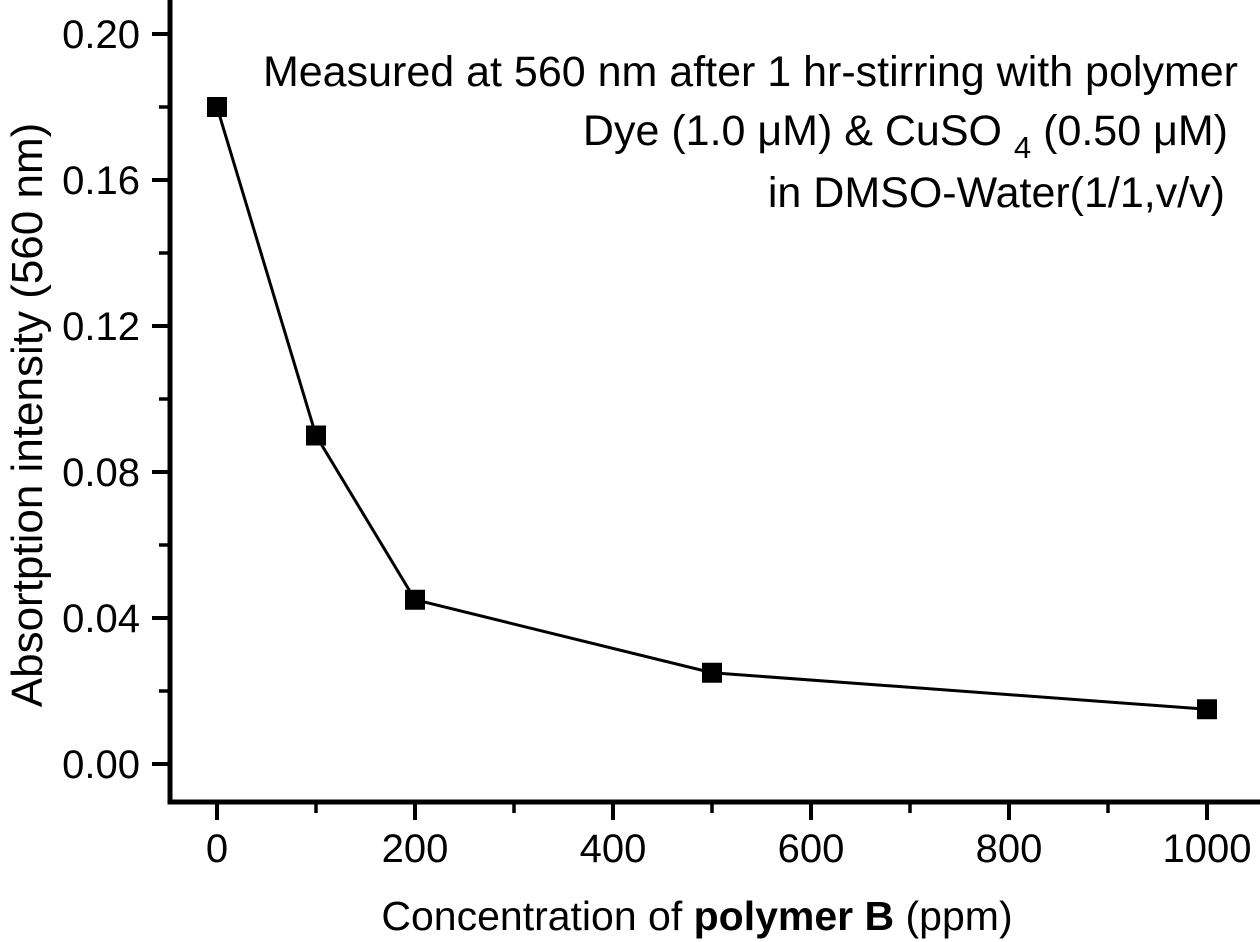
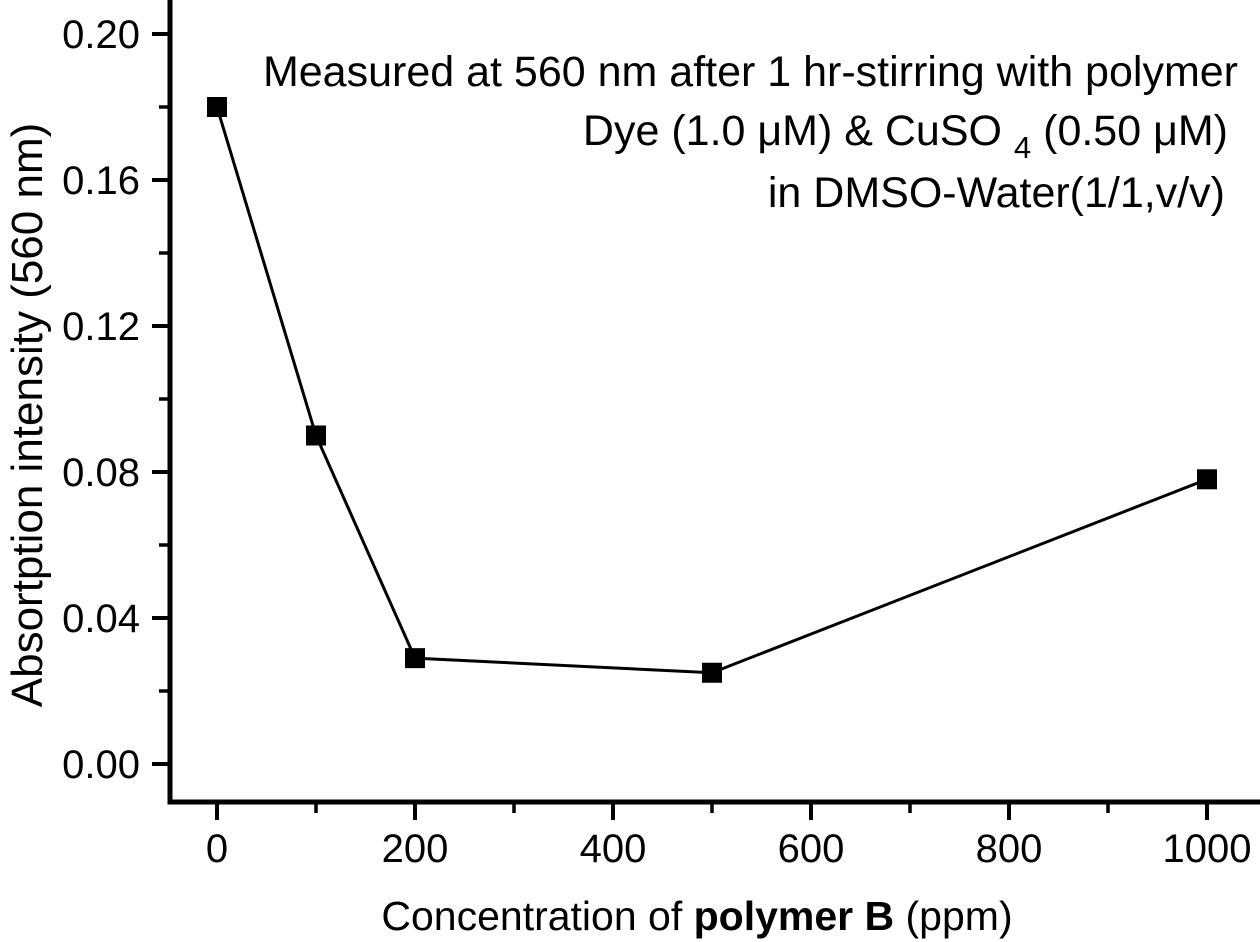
200: 0.045 -> 0.029
1000: 0.015 -> 0.078
